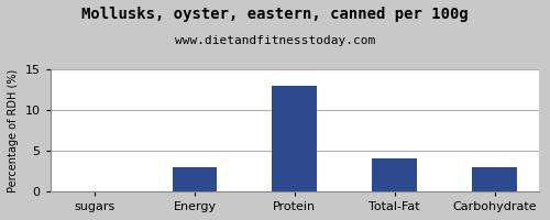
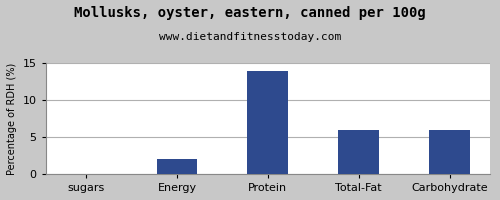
Energy: 3 -> 2
Protein: 13 -> 14
Total-Fat: 4 -> 6
Carbohydrate: 3 -> 6
